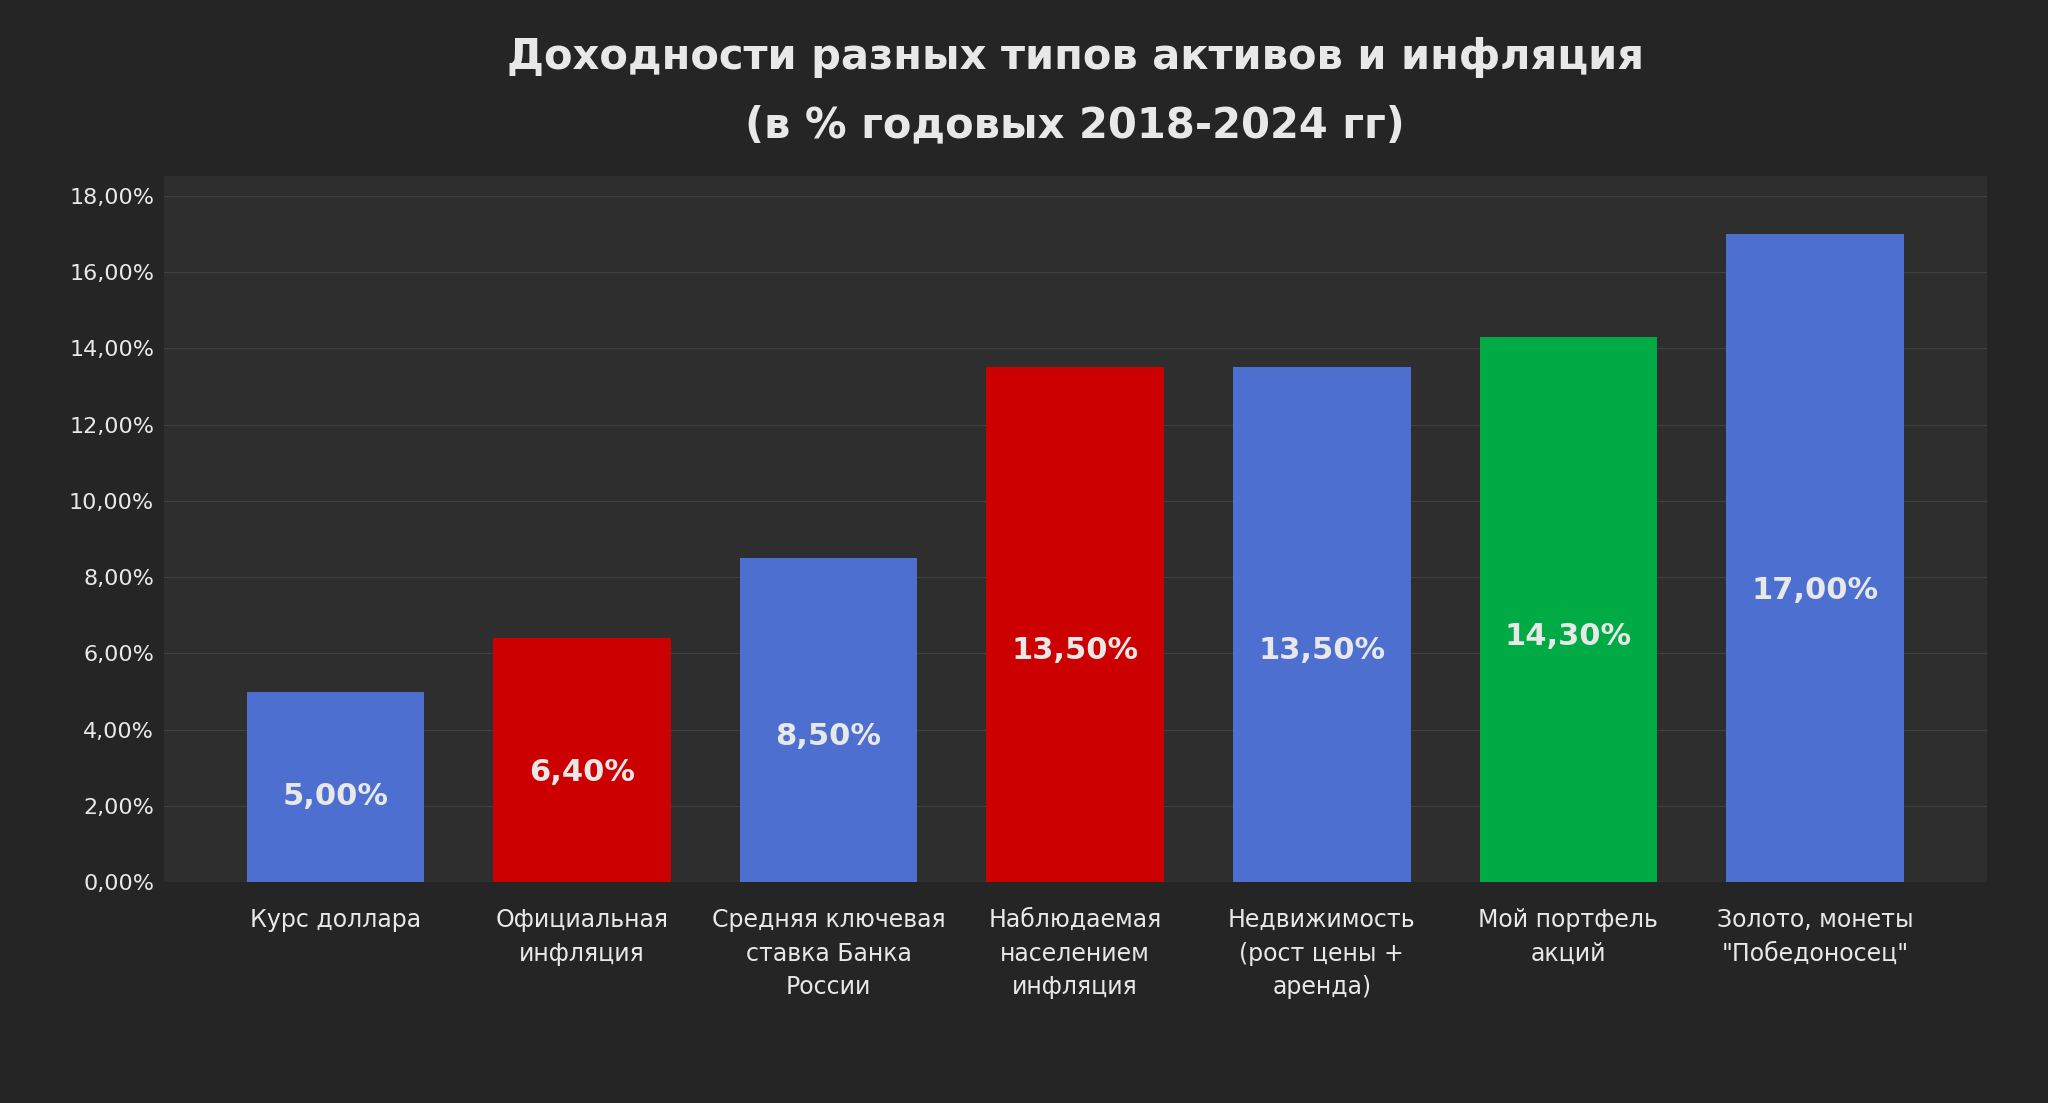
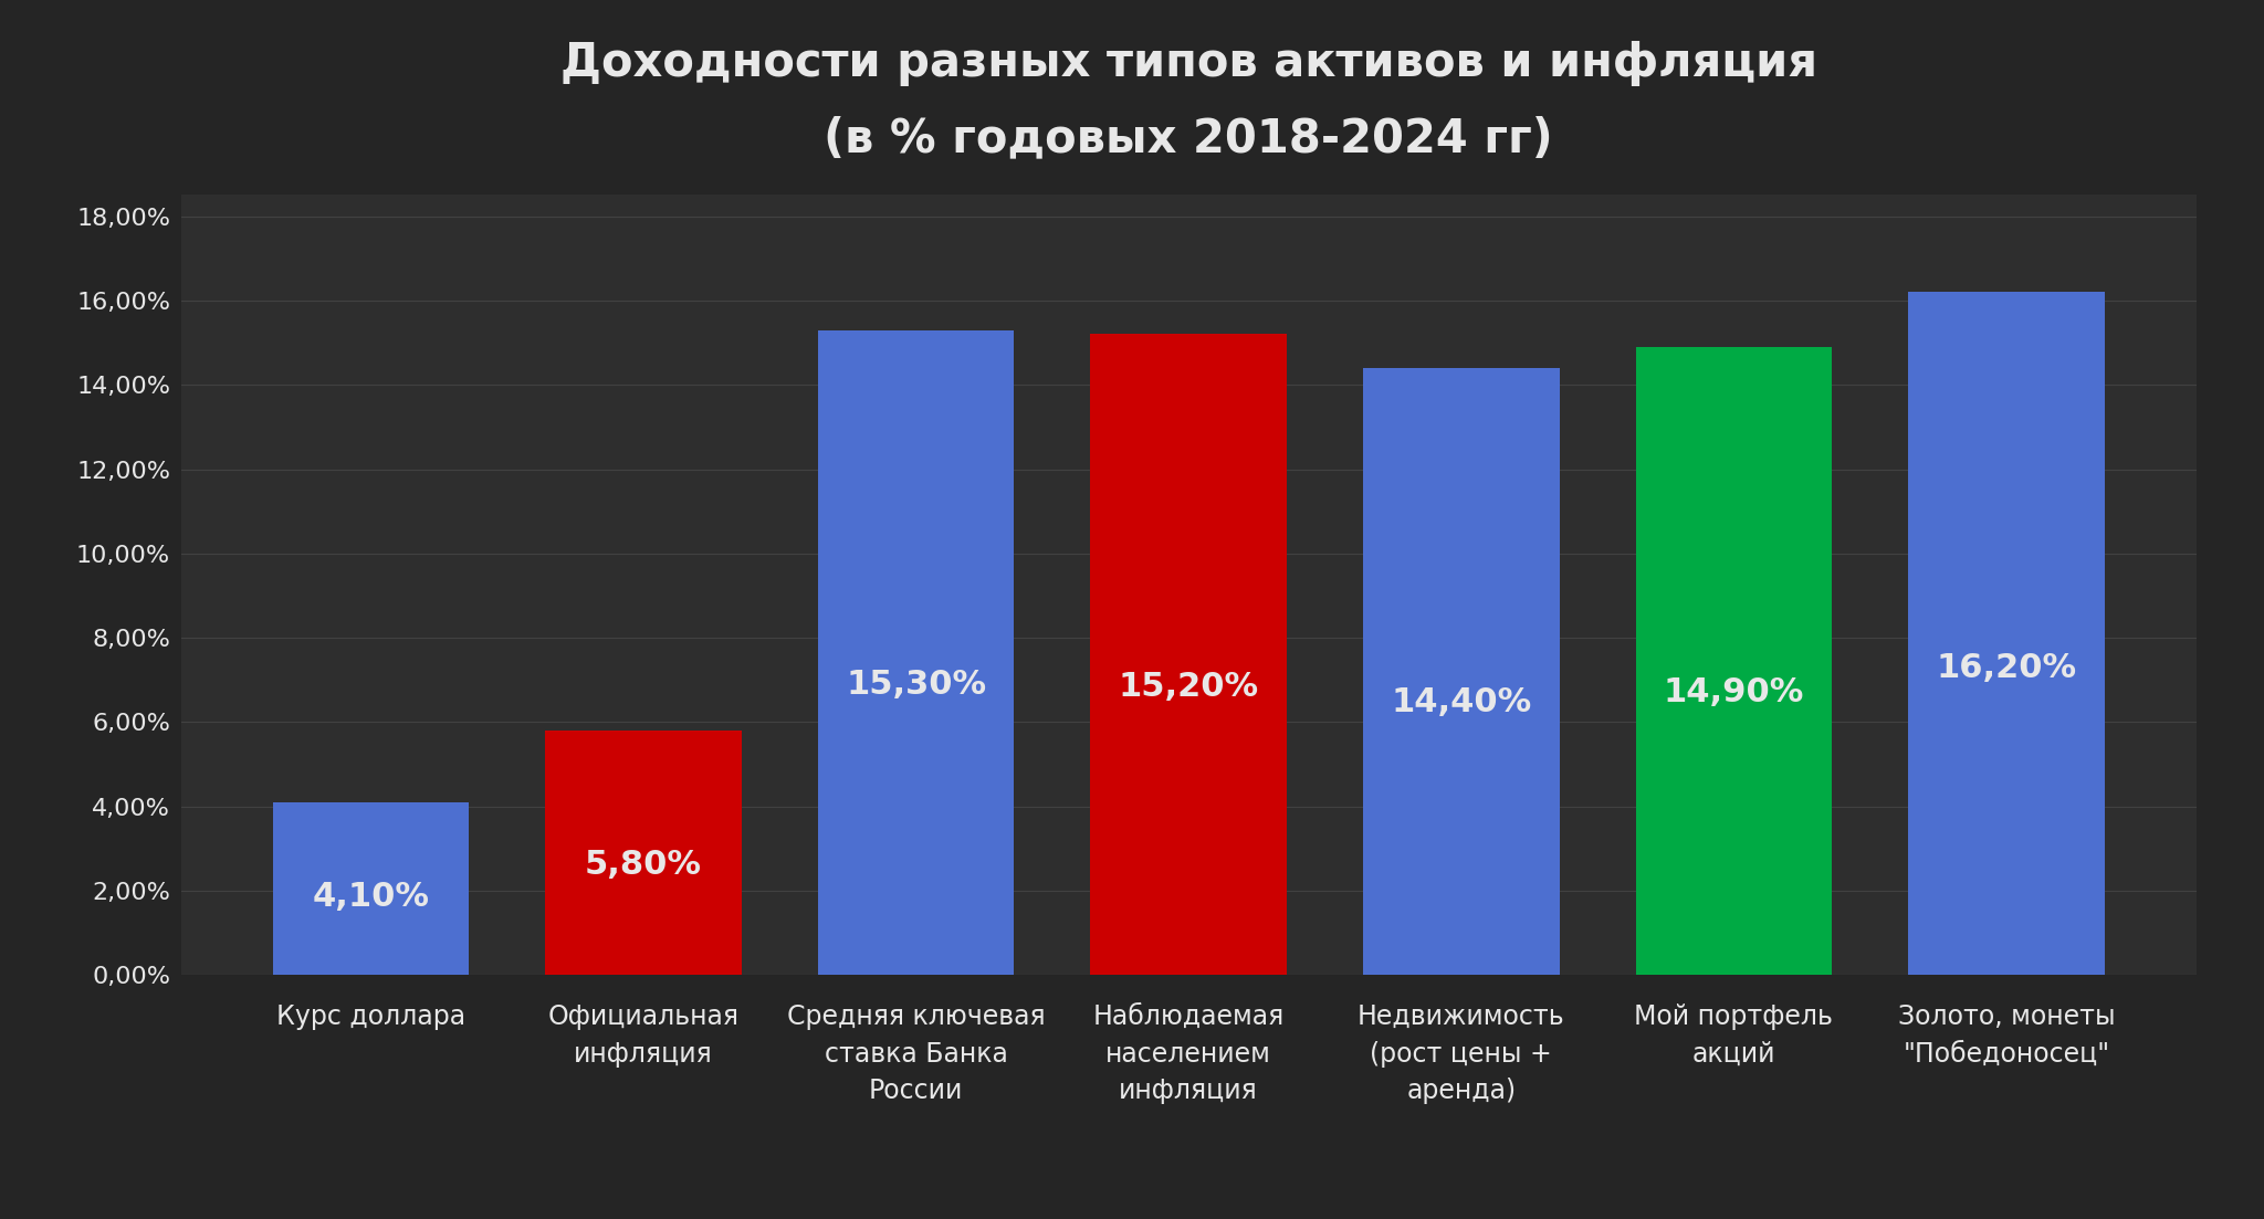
Курс доллара: 5,00% -> 4,10%
Официальная инфляция: 6,40% -> 5,80%
Средняя ключевая ставка Банка России: 8,50% -> 15,30%
Наблюдаемая населением инфляция: 13,50% -> 15,20%
Недвижимость (рост цены + аренда): 13,50% -> 14,40%
Мой портфель акций: 14,30% -> 14,90%
Золото, монеты "Победоносец": 17,00% -> 16,20%
